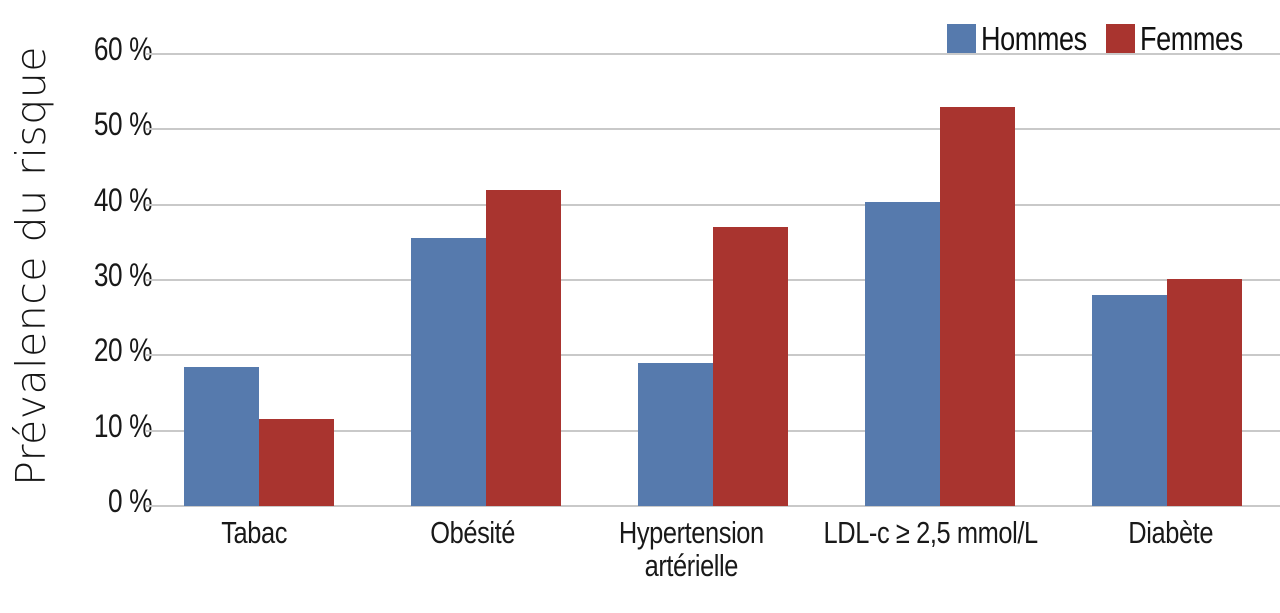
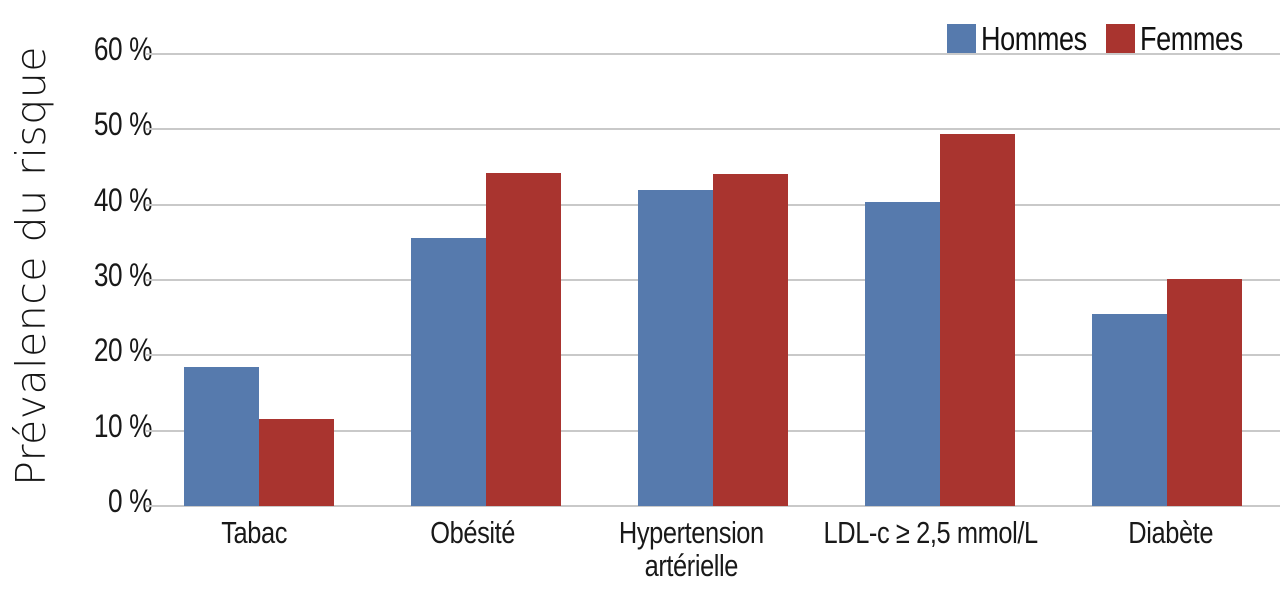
Femmes/Obésité: 42% -> 44%
Hommes/Hypertension artérielle: 19% -> 42%
Femmes/Hypertension artérielle: 37% -> 44%
Femmes/LDL-c ≥ 2,5 mmol/L: 53% -> 49%
Hommes/Diabète: 28% -> 26%
